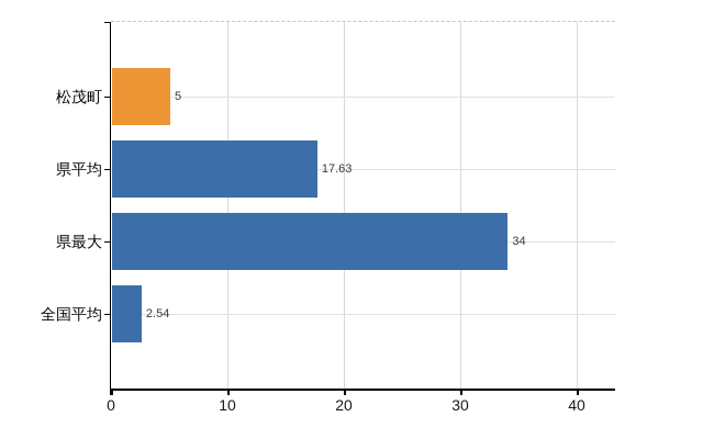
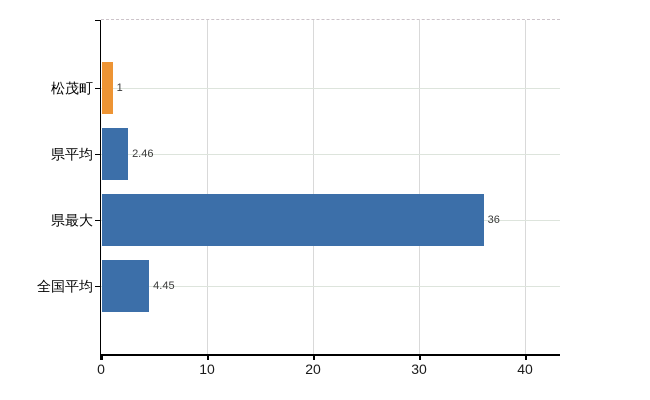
松茂町: 5 -> 1
県平均: 17.63 -> 2.46
県最大: 34 -> 36
全国平均: 2.54 -> 4.45
